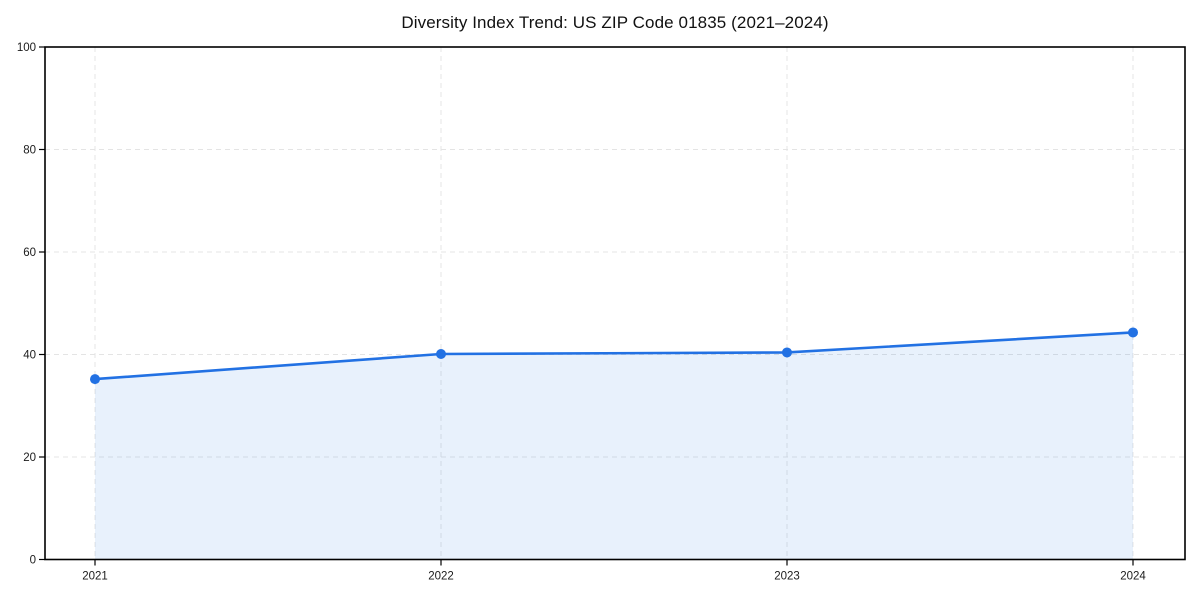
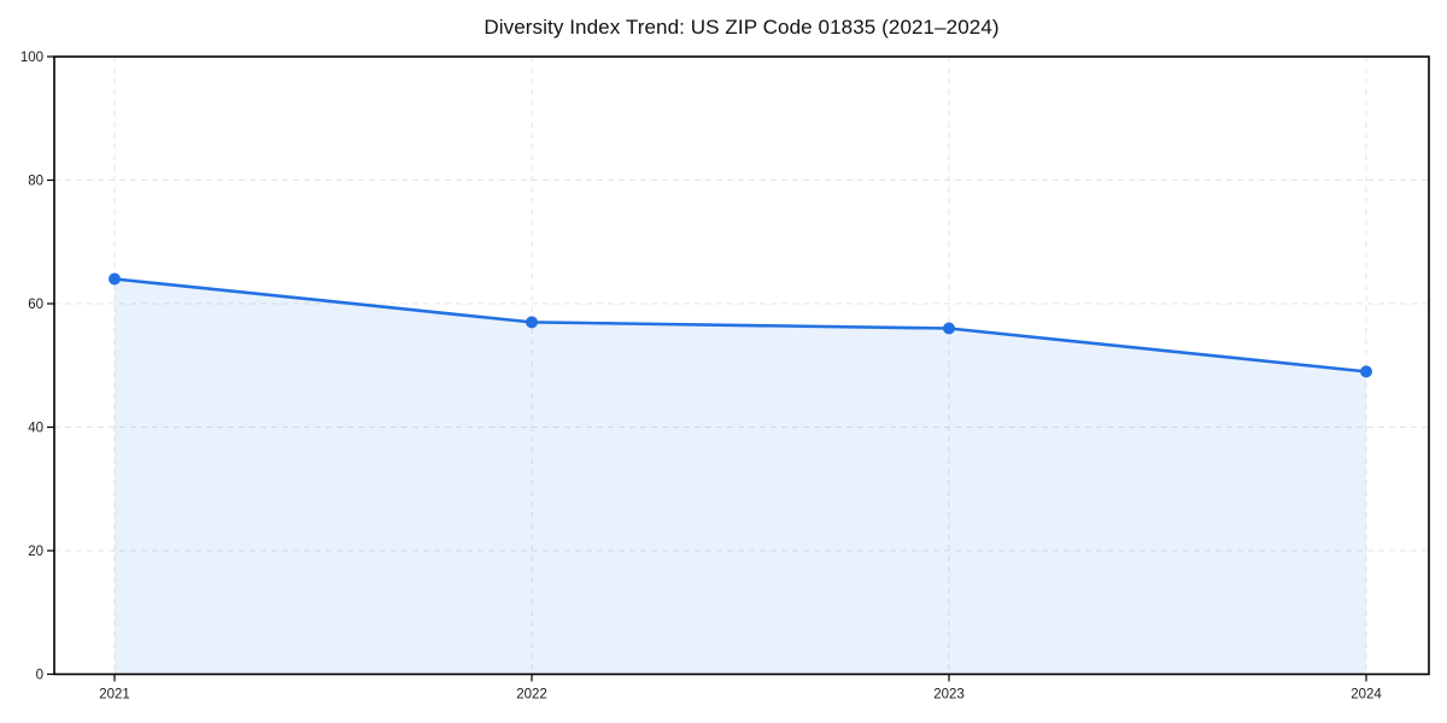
2021: 35 -> 64
2022: 40 -> 57
2023: 40 -> 56
2024: 44 -> 49
